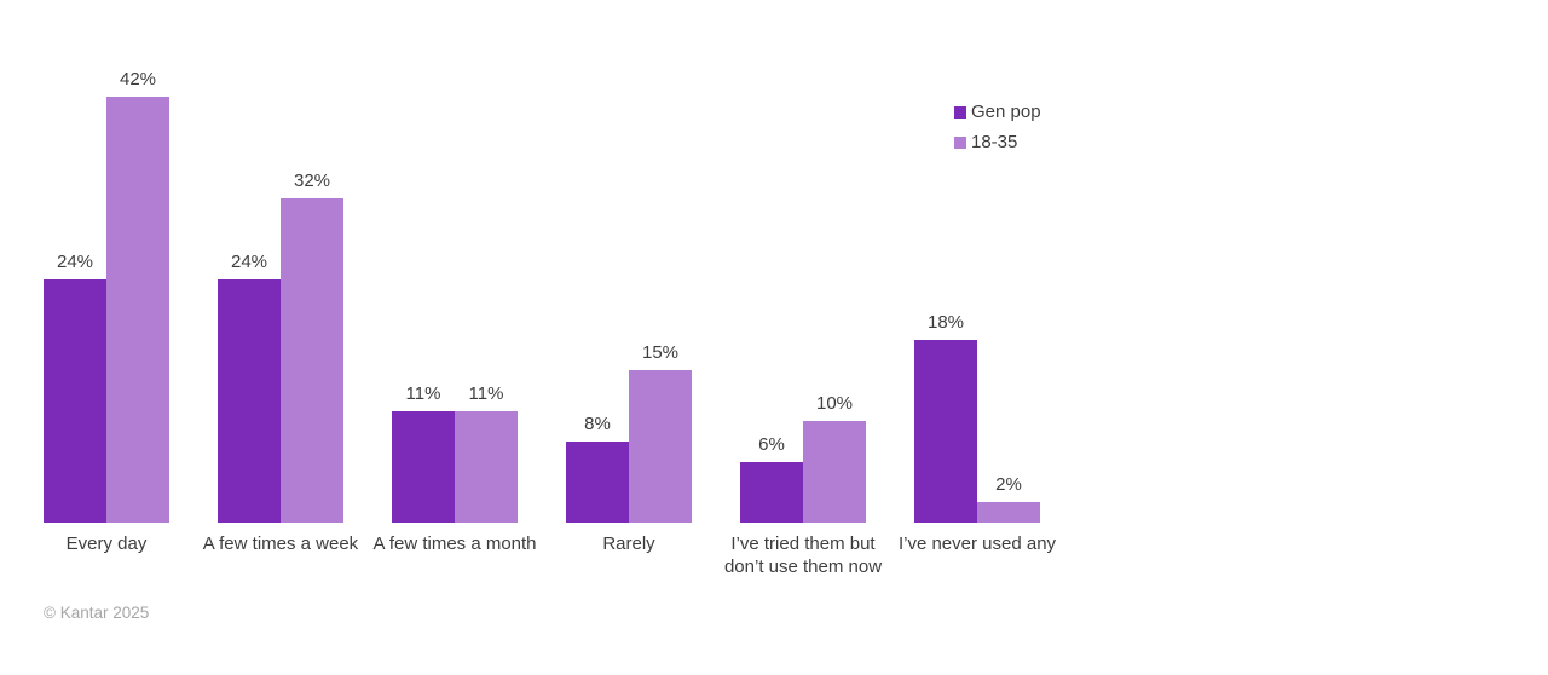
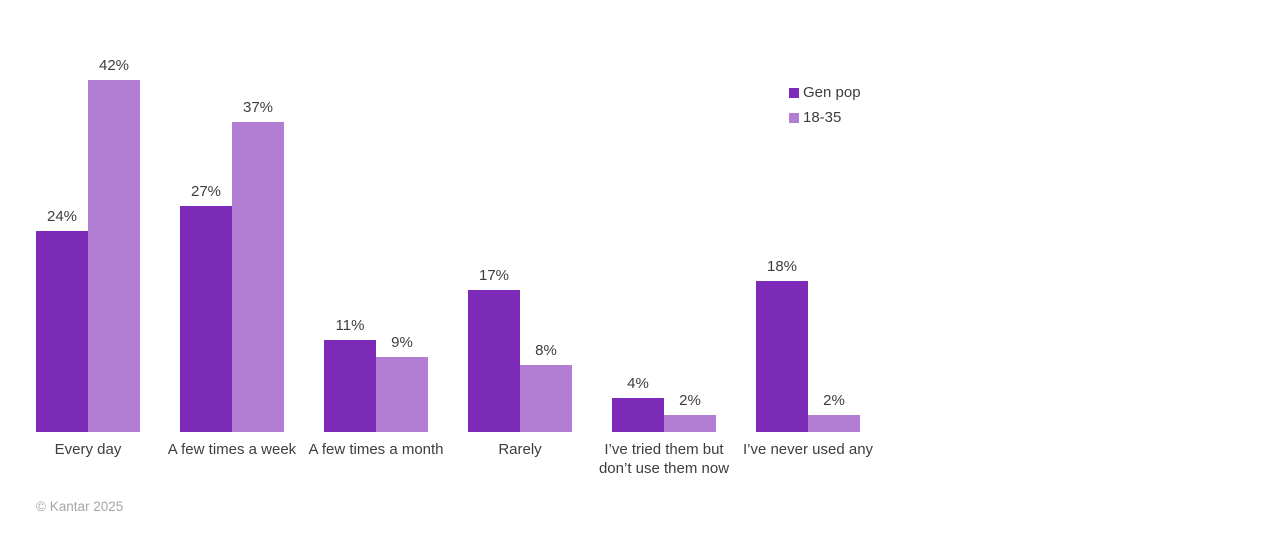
Gen pop/A few times a week: 24% -> 27%
18-35/A few times a week: 32% -> 37%
18-35/A few times a month: 11% -> 9%
Gen pop/Rarely: 8% -> 17%
18-35/Rarely: 15% -> 8%
Gen pop/I’ve tried them but don’t use them now: 6% -> 4%
18-35/I’ve tried them but don’t use them now: 10% -> 2%
